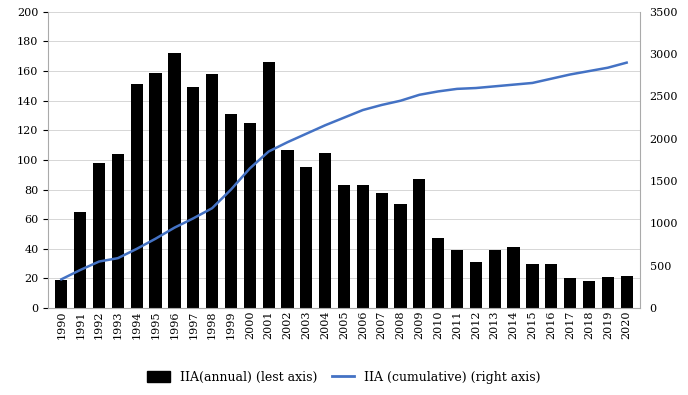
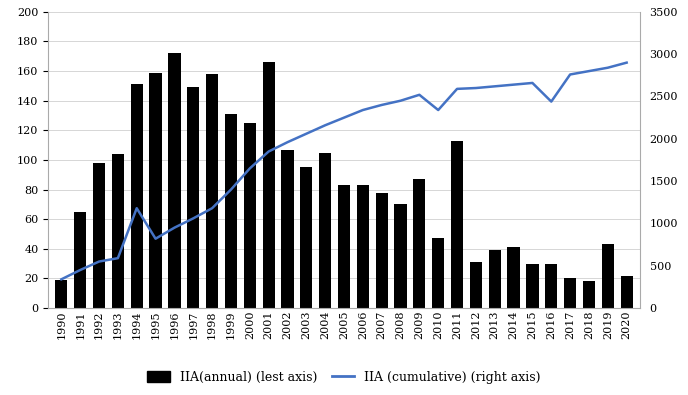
IIA (cumulative) (right axis)/1994: 700 -> 1180
IIA (cumulative) (right axis)/2010: 2560 -> 2340
IIA(annual) (lest axis)/2011: 39 -> 113
IIA (cumulative) (right axis)/2016: 2710 -> 2440
IIA(annual) (lest axis)/2019: 21 -> 43
